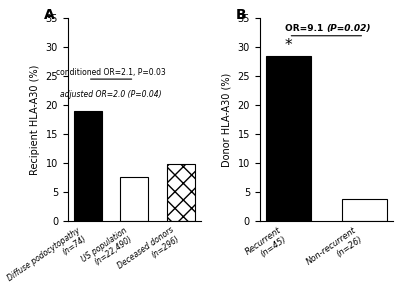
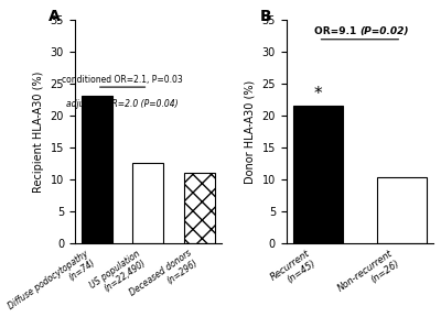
Diffuse podocytopathy (n=74): 19.0 -> 23.2
US population (n=22,490): 7.5 -> 12.6
Deceased donors (n=296): 9.8 -> 11.0
Recurrent (n=45): 28.5 -> 21.6
Non-recurrent (n=26): 3.8 -> 10.4
